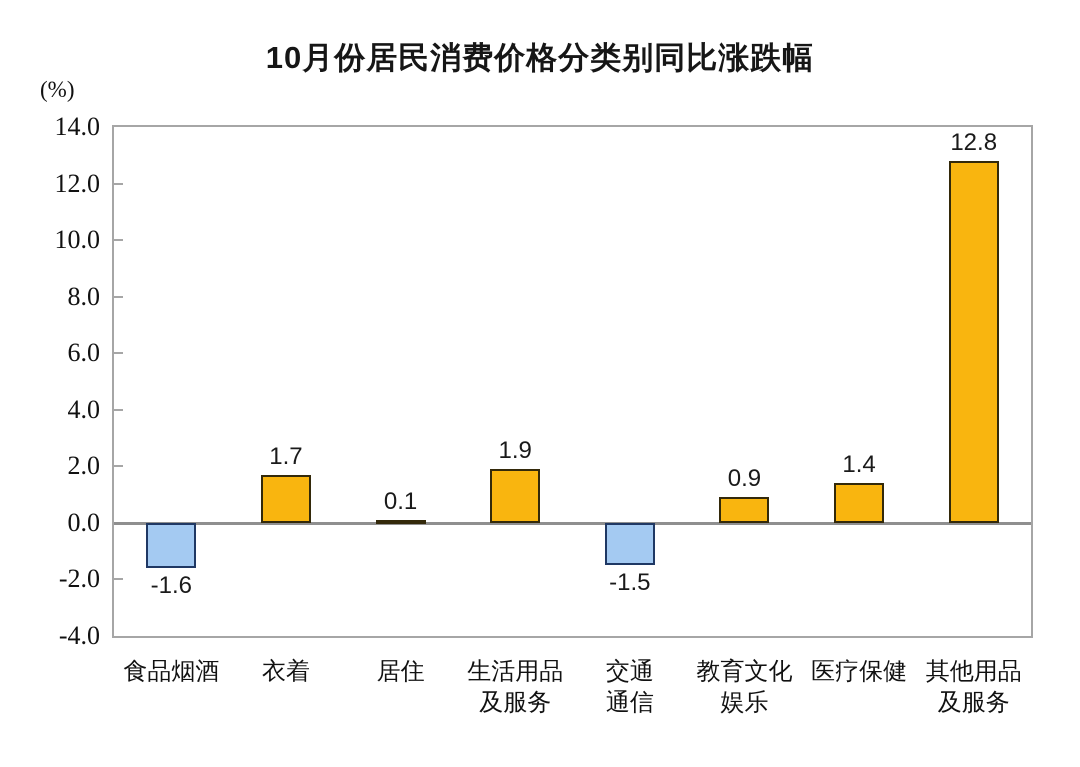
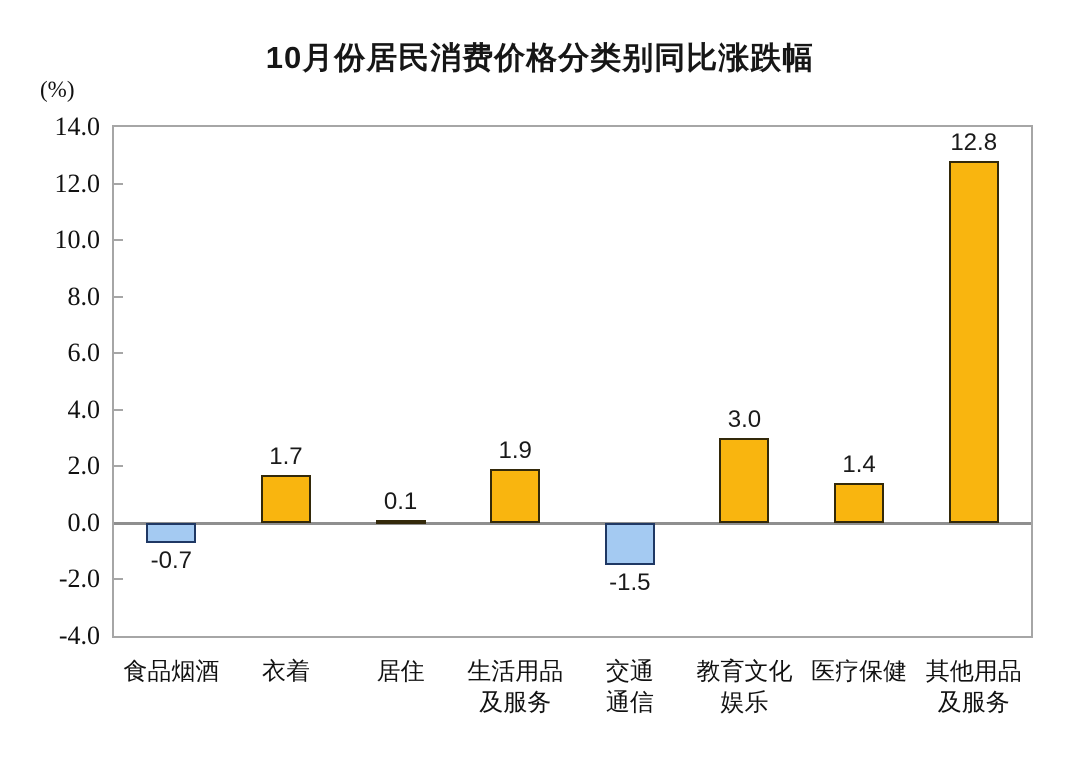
食品烟酒: -1.6 -> -0.7
教育文化 娱乐: 0.9 -> 3.0
